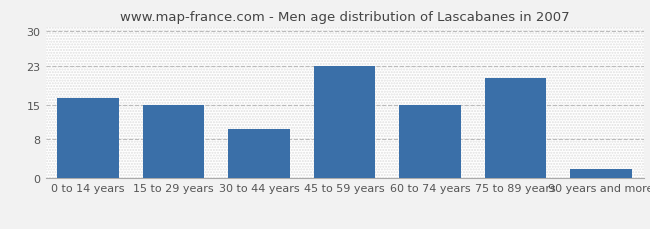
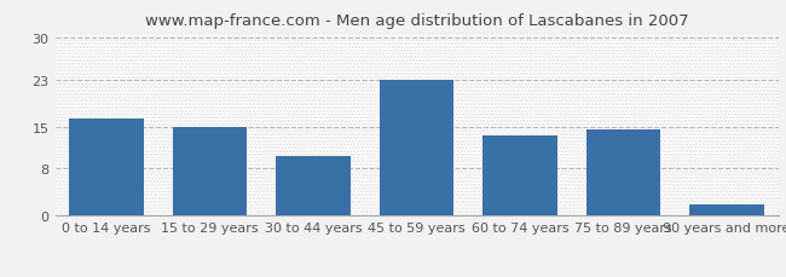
60 to 74 years: 15.0 -> 13.5
75 to 89 years: 20.5 -> 14.5
